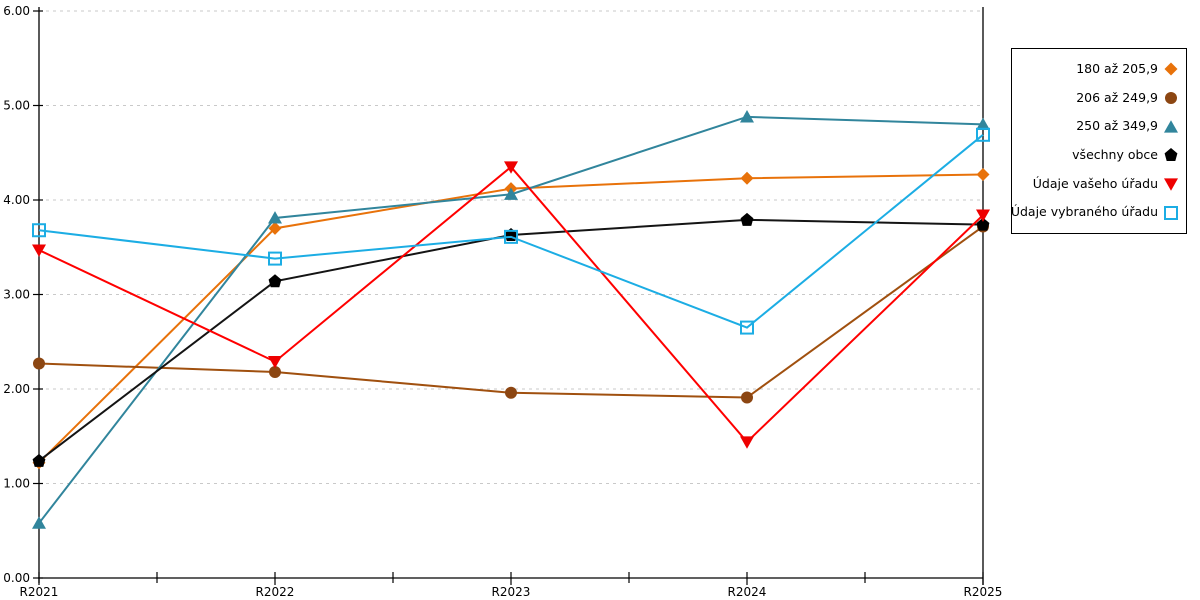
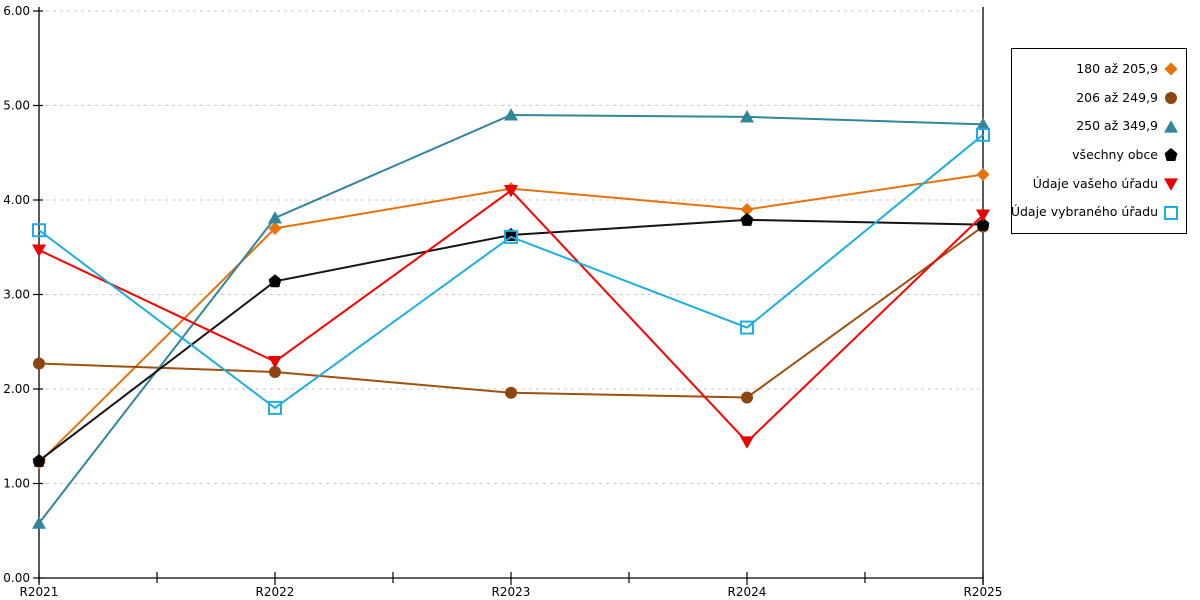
Údaje vybraného úřadu/R2022: 3.4 -> 1.8
250 až 349,9/R2023: 4.1 -> 4.9
Údaje vašeho úřadu/R2023: 4.3 -> 4.1
180 až 205,9/R2024: 4.2 -> 3.9
